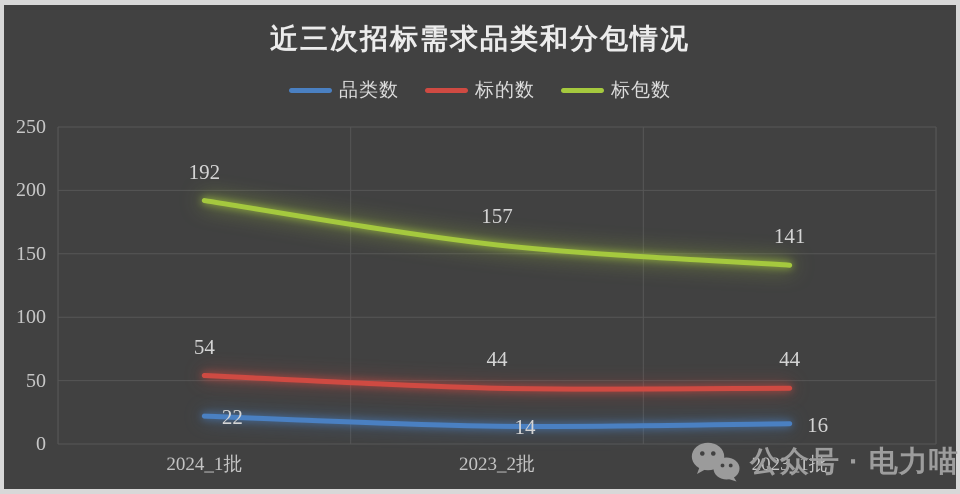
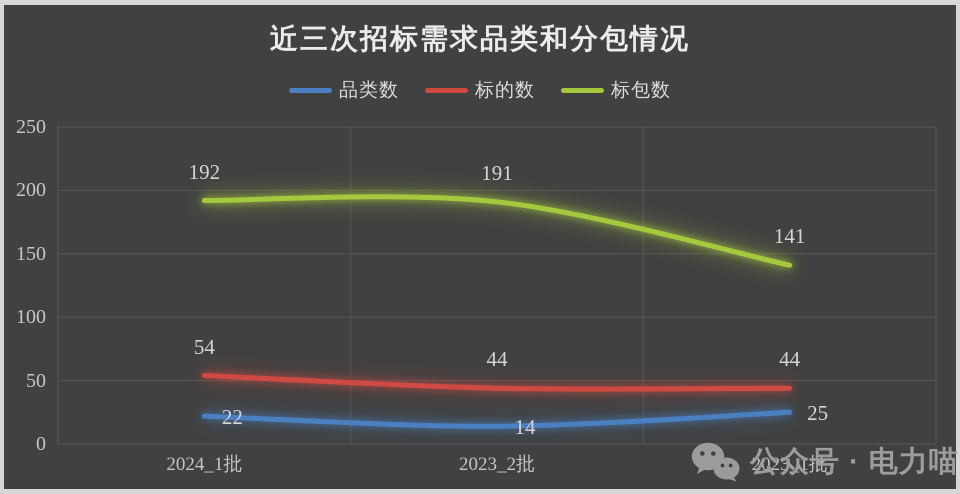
标包数/2023_2批: 157 -> 191
品类数/2023_1批: 16 -> 25
